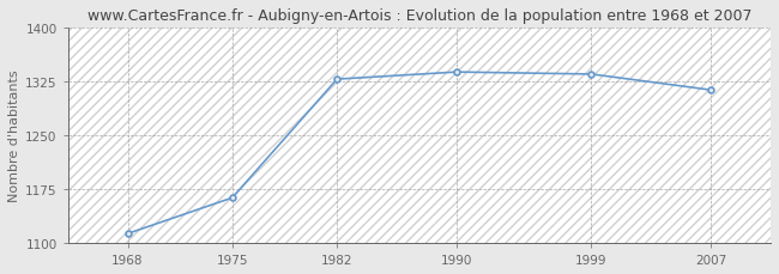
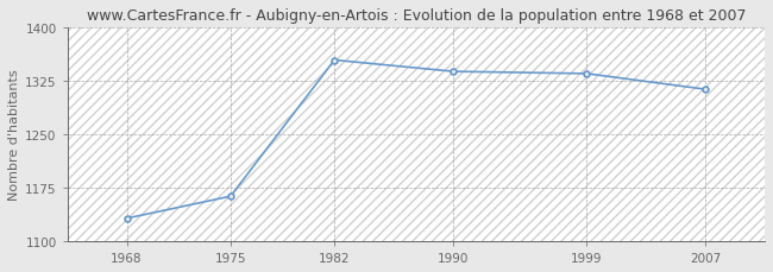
1968: 1113 -> 1132
1982: 1328 -> 1354
